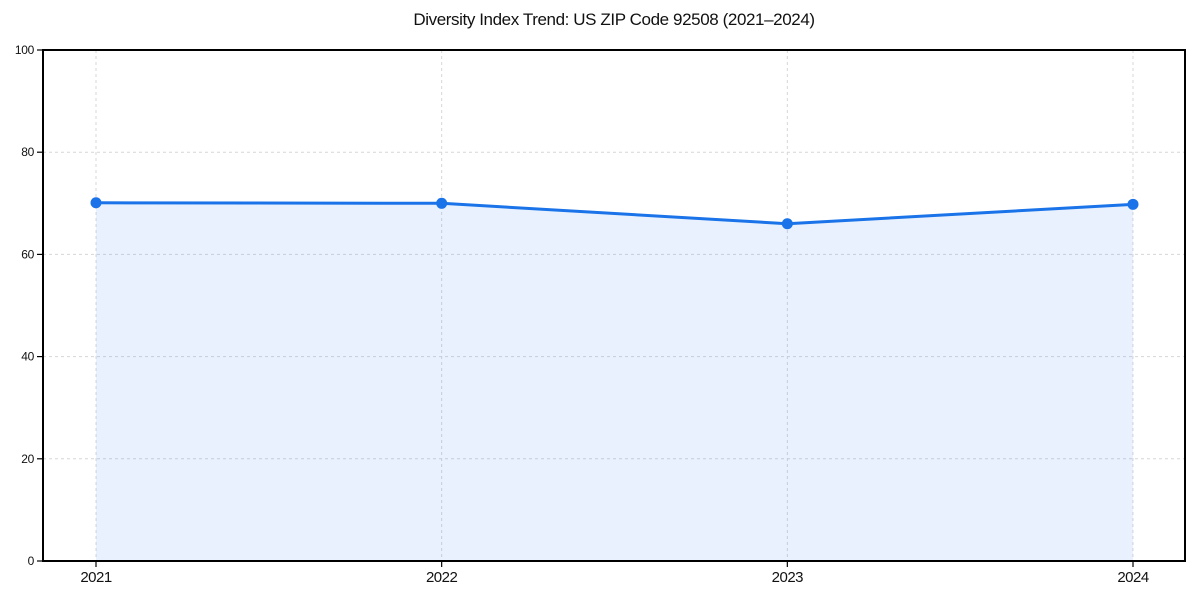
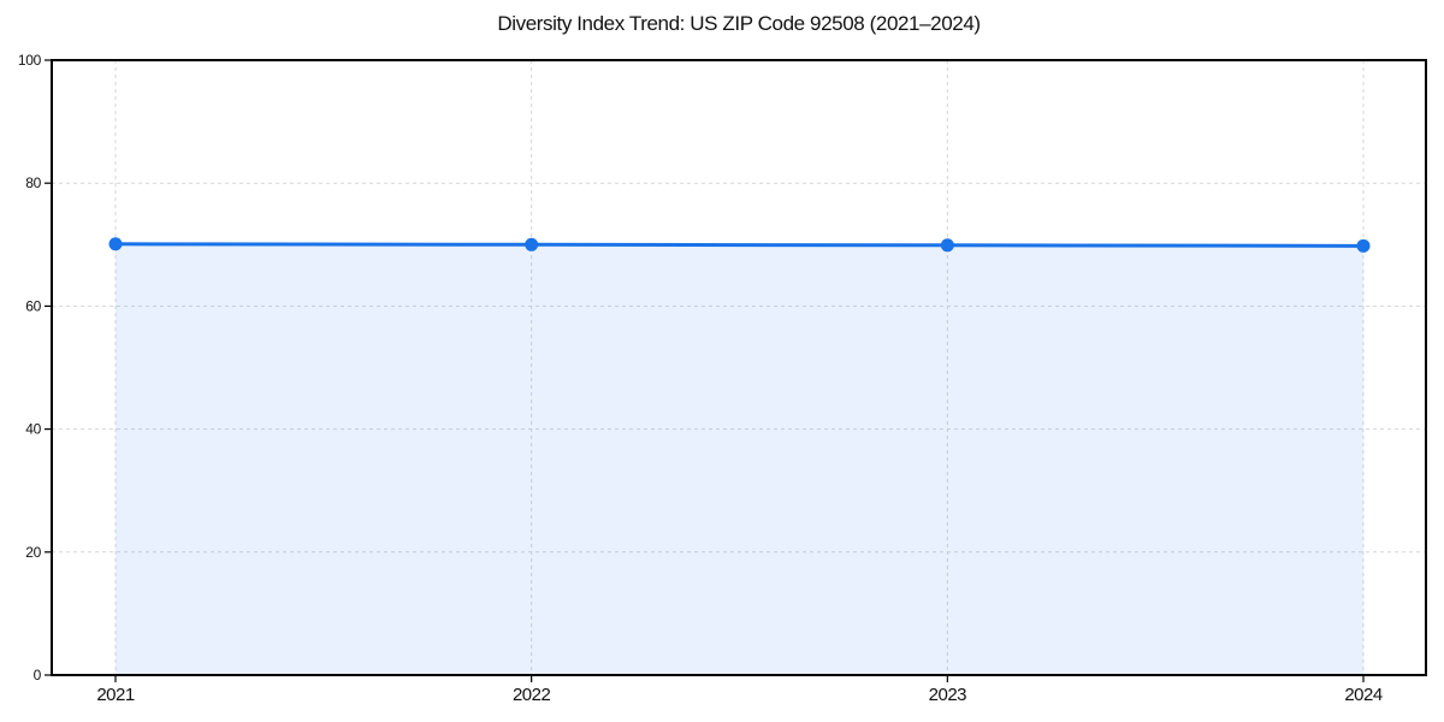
2023: 66 -> 70
